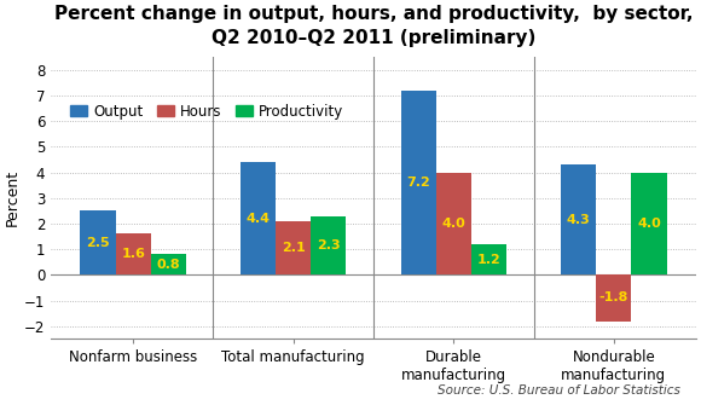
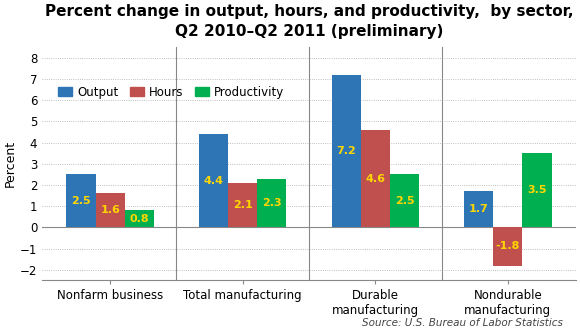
Hours/Durable manufacturing: 4.0 -> 4.6
Productivity/Durable manufacturing: 1.2 -> 2.5
Output/Nondurable manufacturing: 4.3 -> 1.7
Productivity/Nondurable manufacturing: 4.0 -> 3.5
